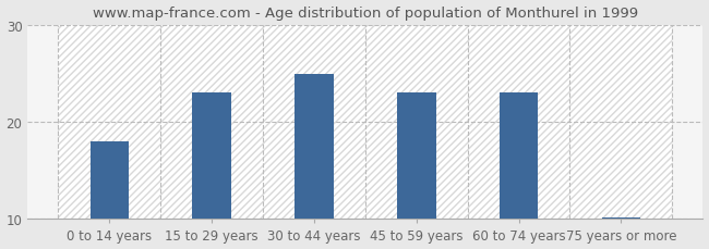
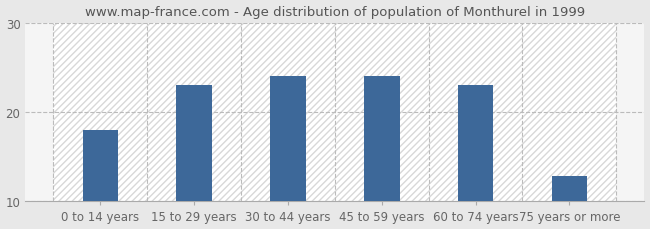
30 to 44 years: 25.0 -> 24.0
45 to 59 years: 23.0 -> 24.0
75 years or more: 10.2 -> 12.8
